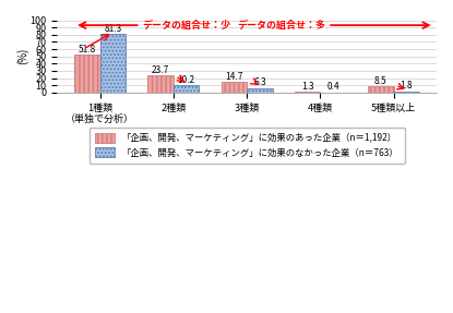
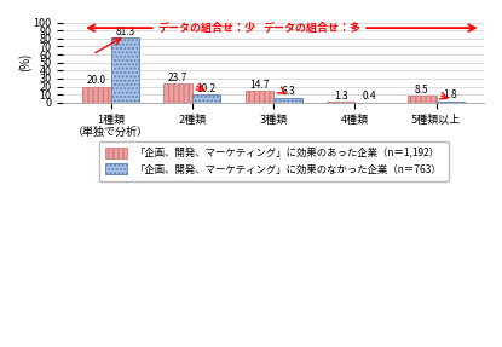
「企画、開発、マーケティング」に効果のあった企業（n＝1,192）/1種類 （単独で分析）: 51.8 -> 20.0
